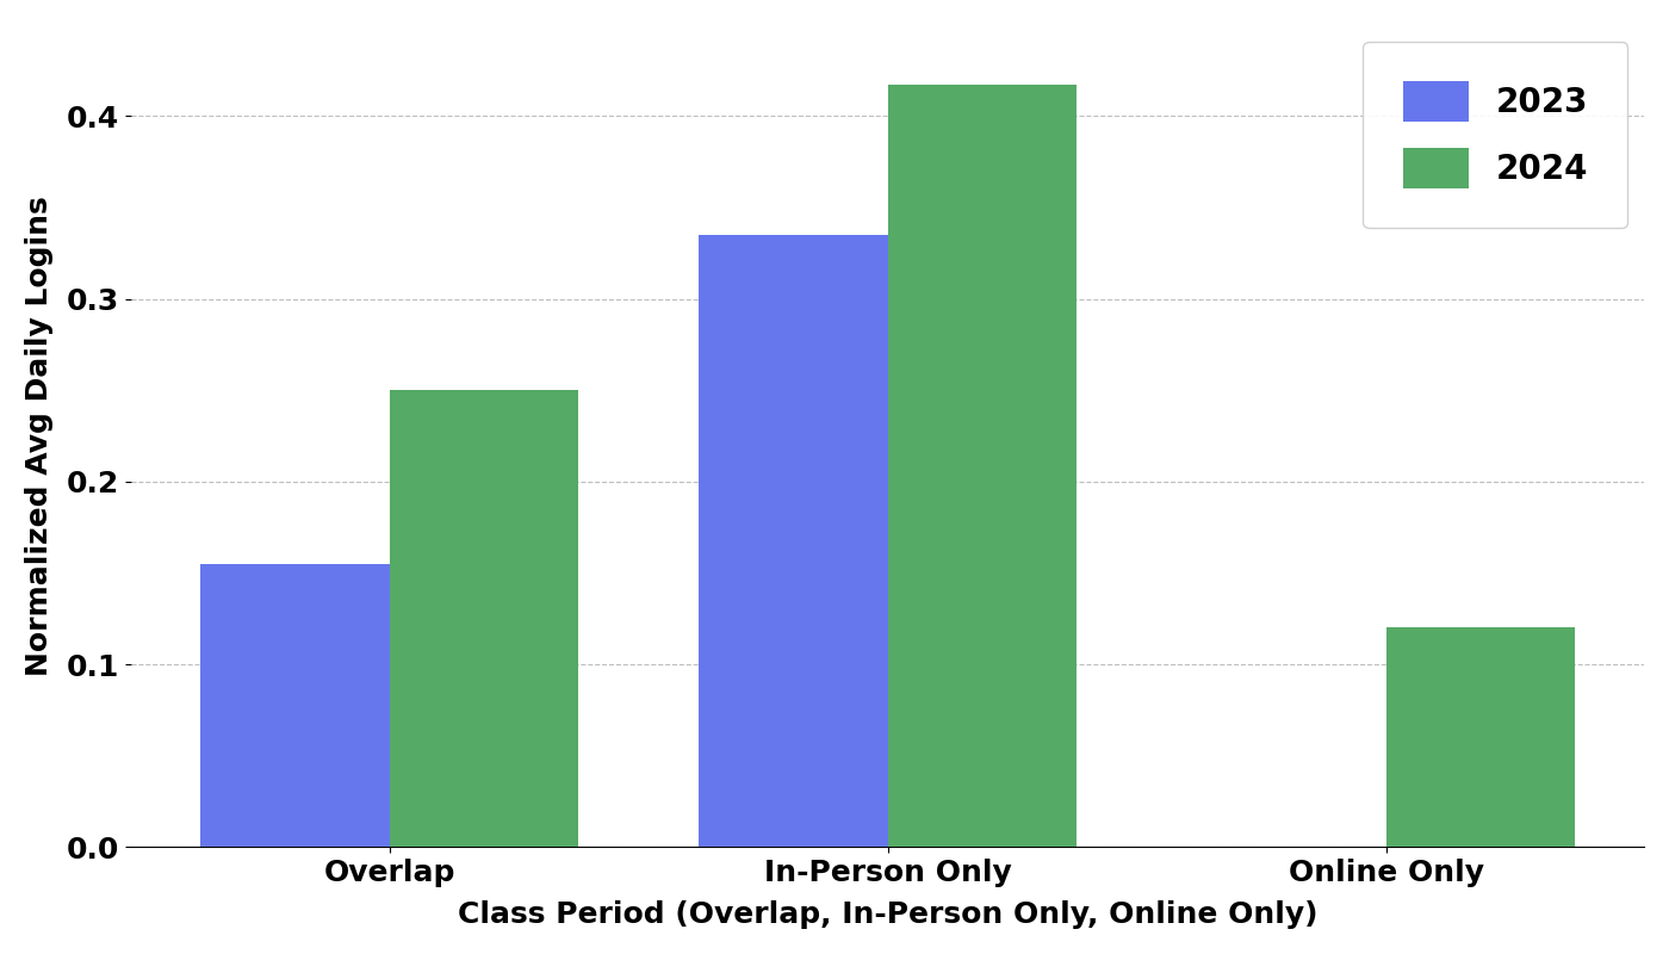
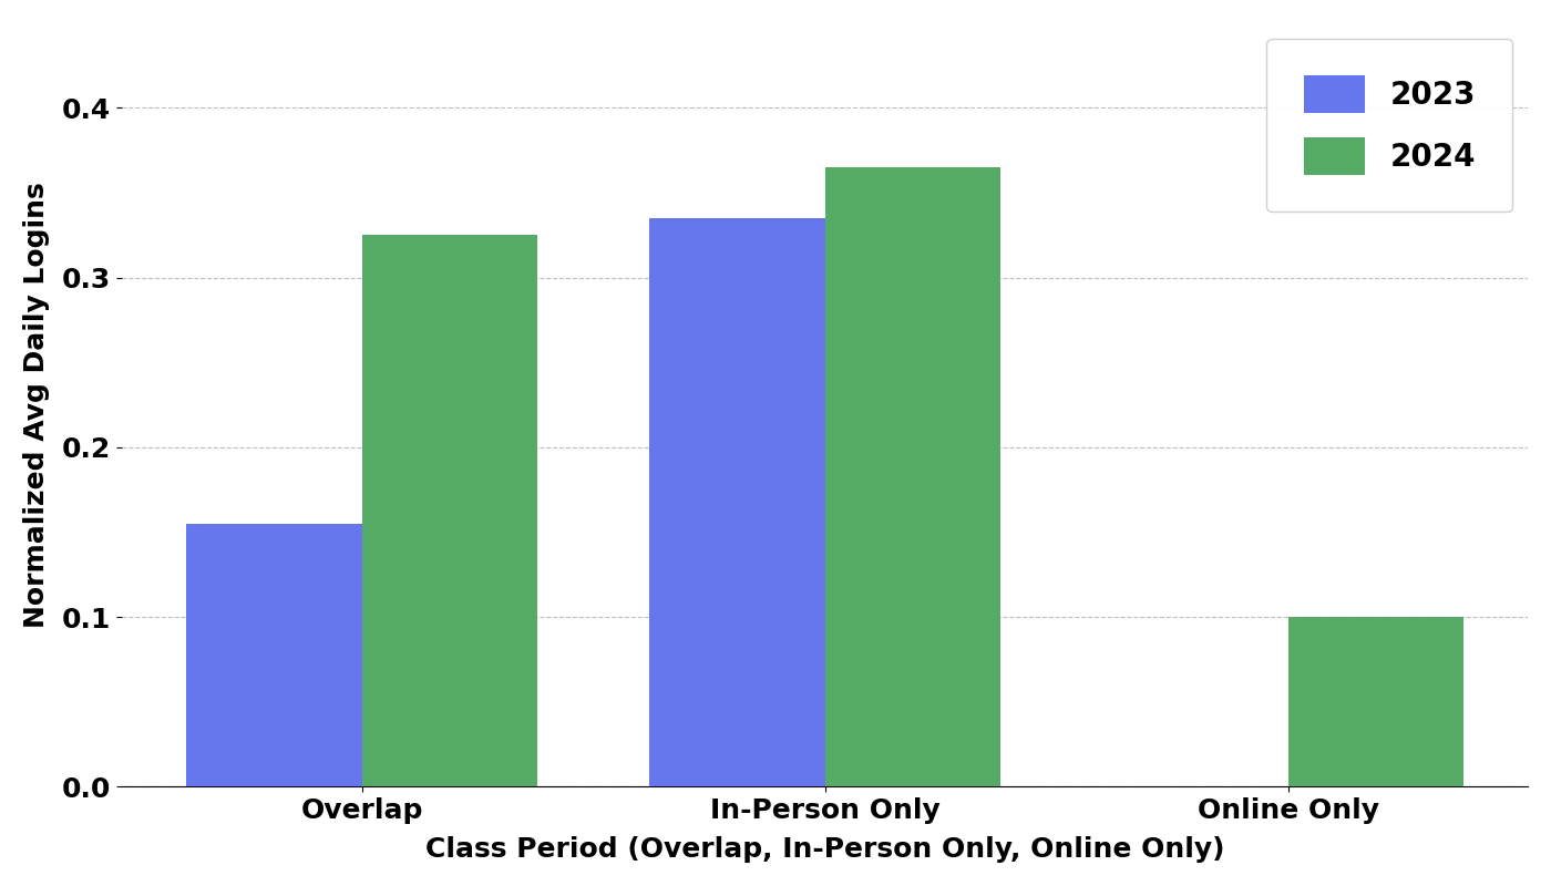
2024/Overlap: 0.250 -> 0.325
2024/In-Person Only: 0.417 -> 0.365
2024/Online Only: 0.120 -> 0.100
